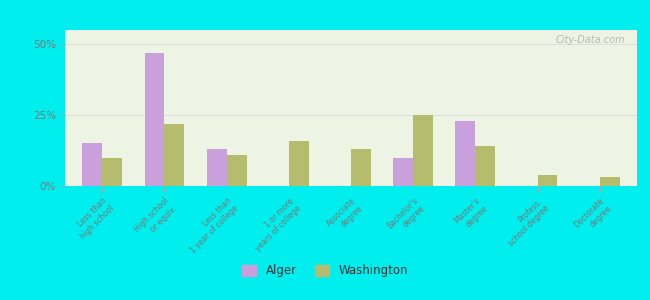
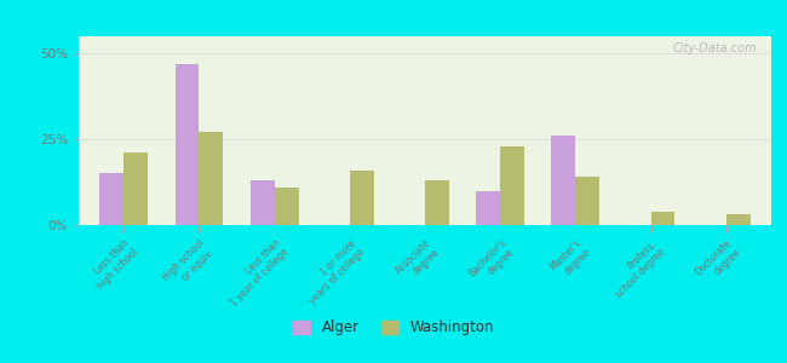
Washington/Less than high school: 10% -> 21%
Washington/High school or equiv.: 22% -> 27%
Washington/Bachelor's degree: 25% -> 23%
Alger/Master's degree: 23% -> 26%
